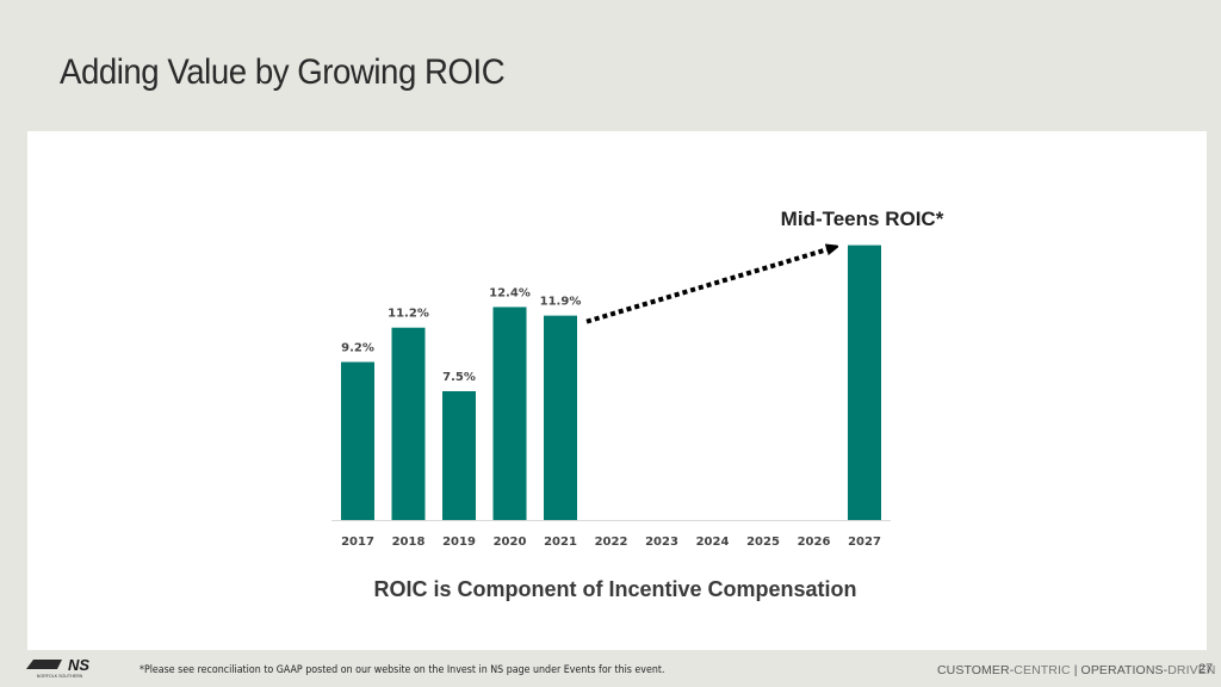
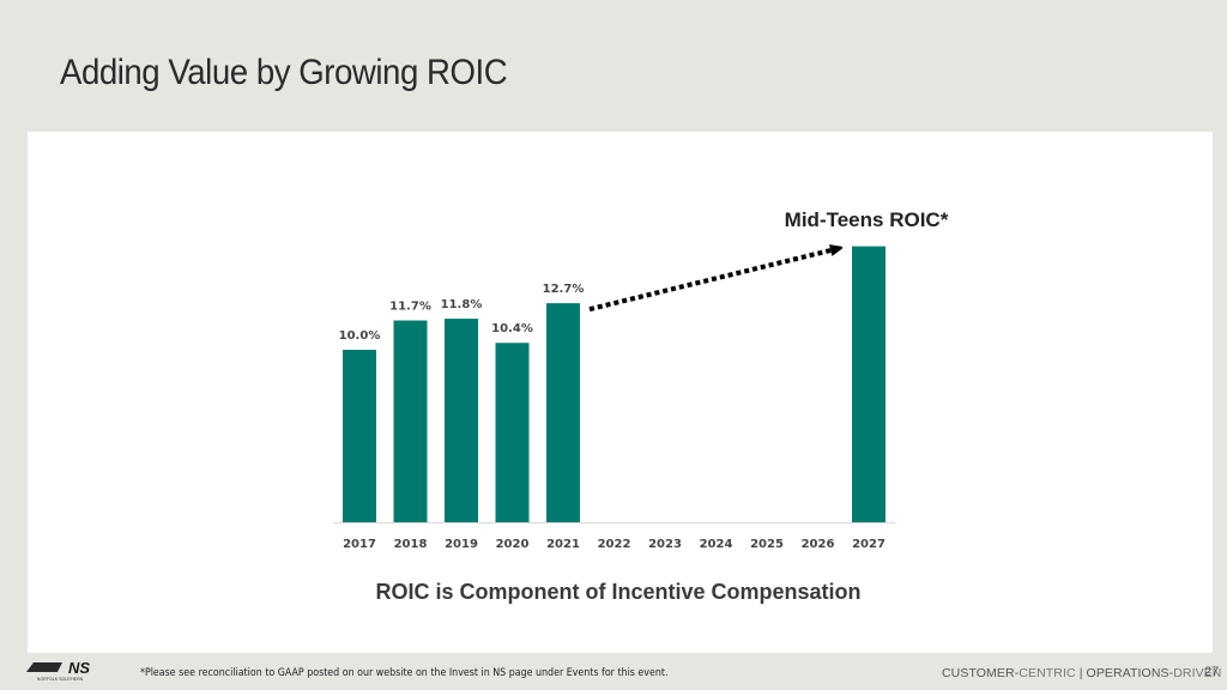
2017: 9.2% -> 10.0%
2018: 11.2% -> 11.7%
2019: 7.5% -> 11.8%
2020: 12.4% -> 10.4%
2021: 11.9% -> 12.7%
